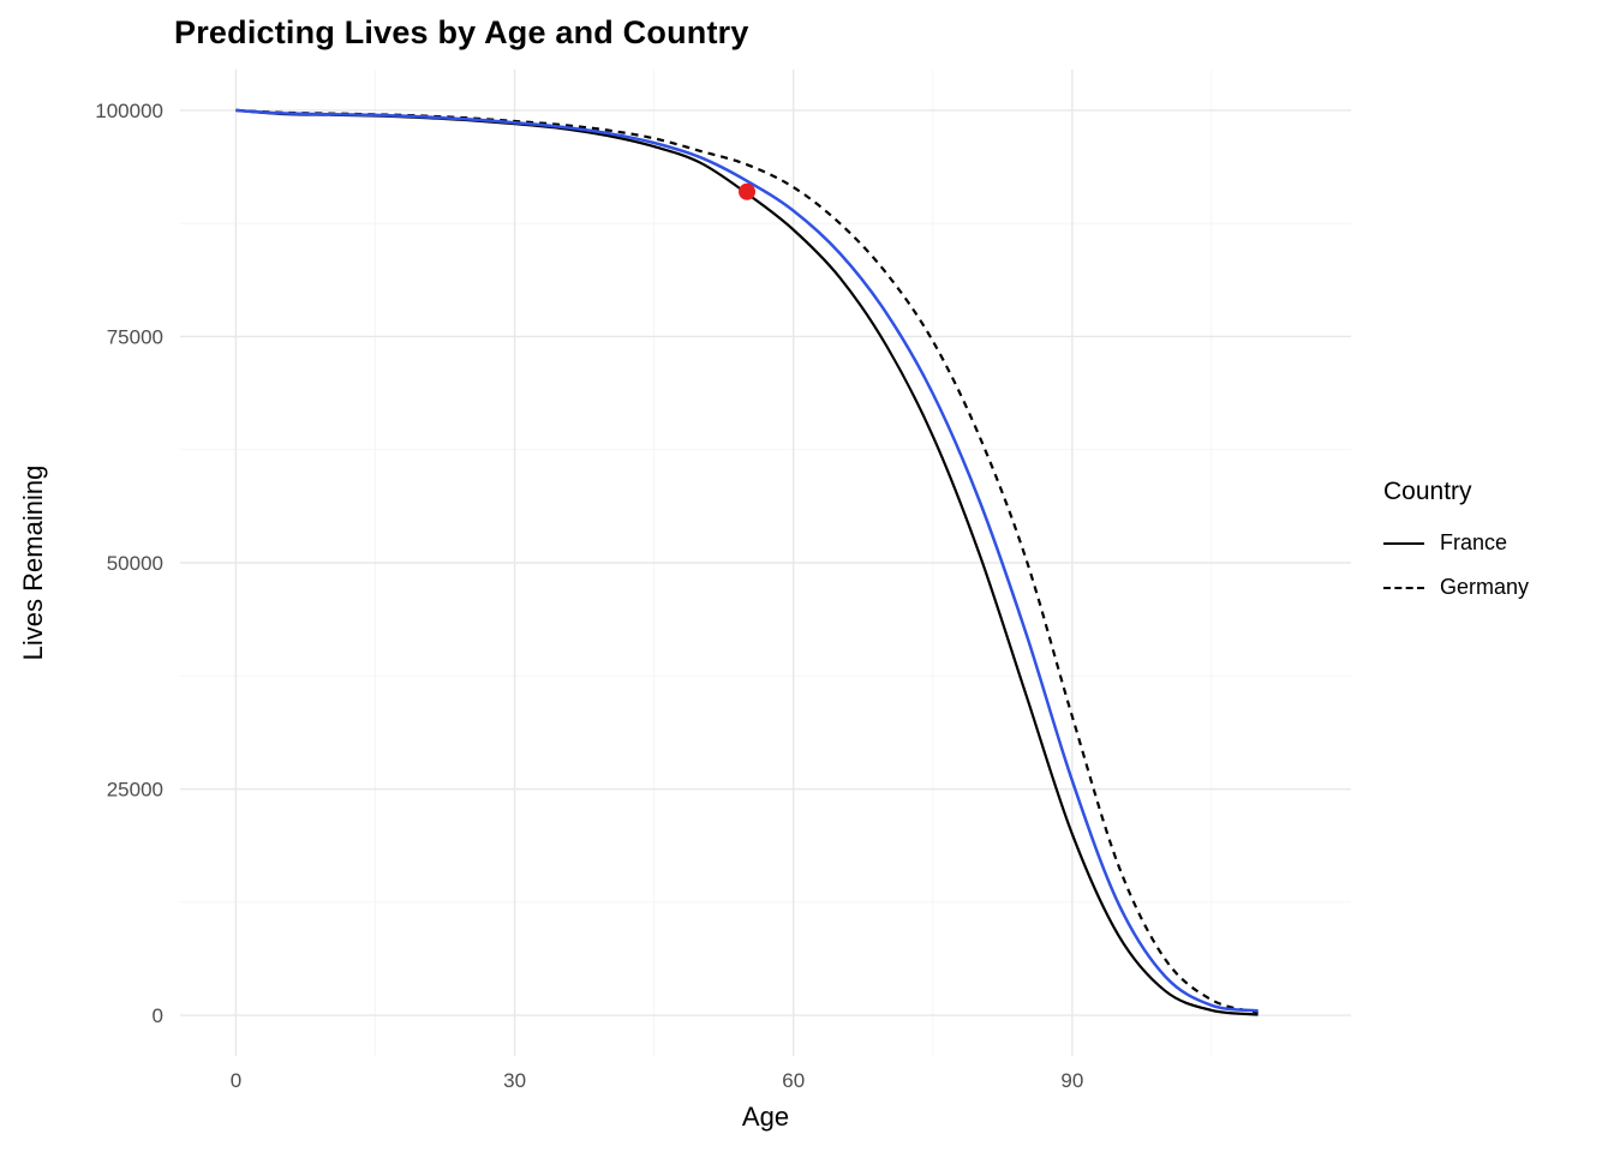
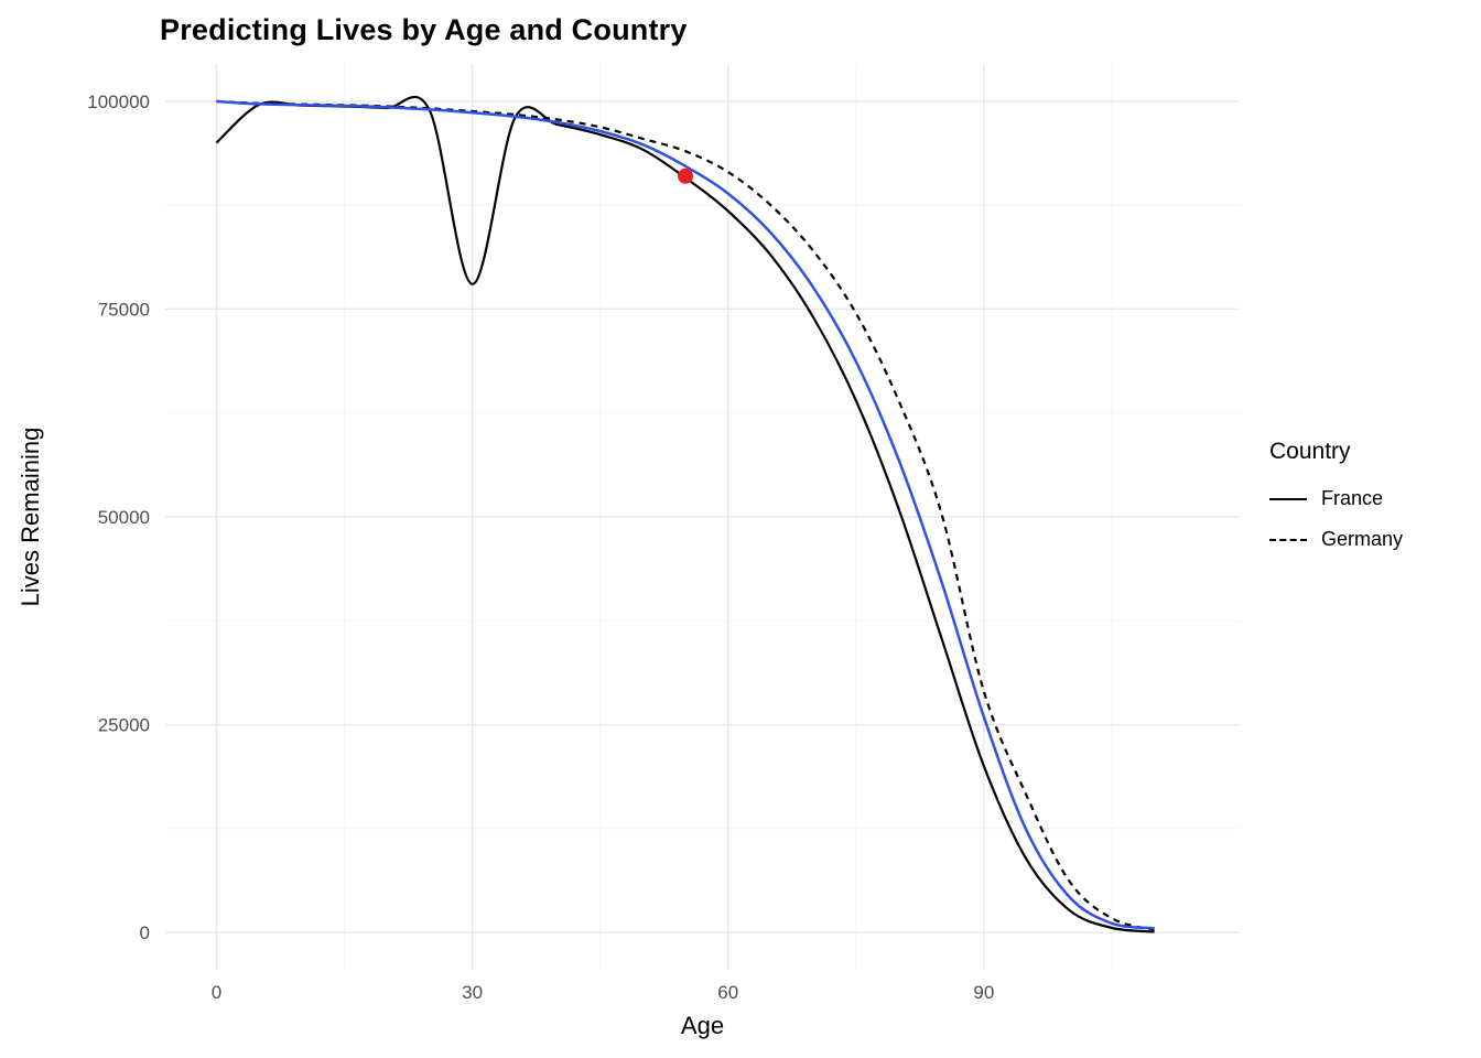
France/0: 100000 -> 95000
France/30: 98000 -> 78000
Germany/90: 33000 -> 29000
